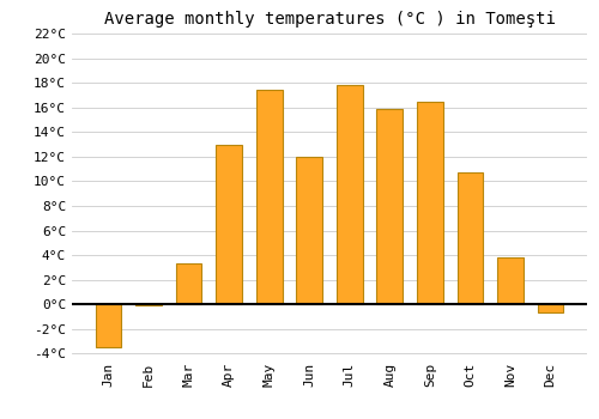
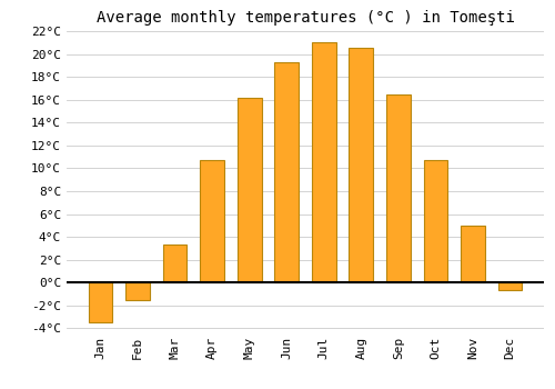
Feb: -0.1°C -> -1.5°C
Apr: 13.0°C -> 10.7°C
May: 17.4°C -> 16.2°C
Jun: 12.0°C -> 19.3°C
Jul: 17.8°C -> 21.0°C
Aug: 15.9°C -> 20.5°C
Nov: 3.8°C -> 5.0°C
